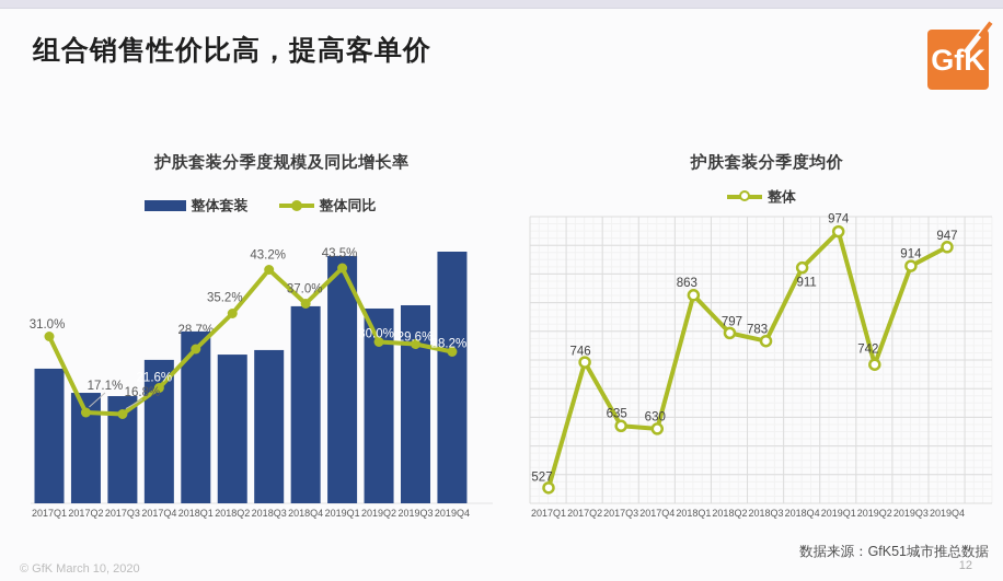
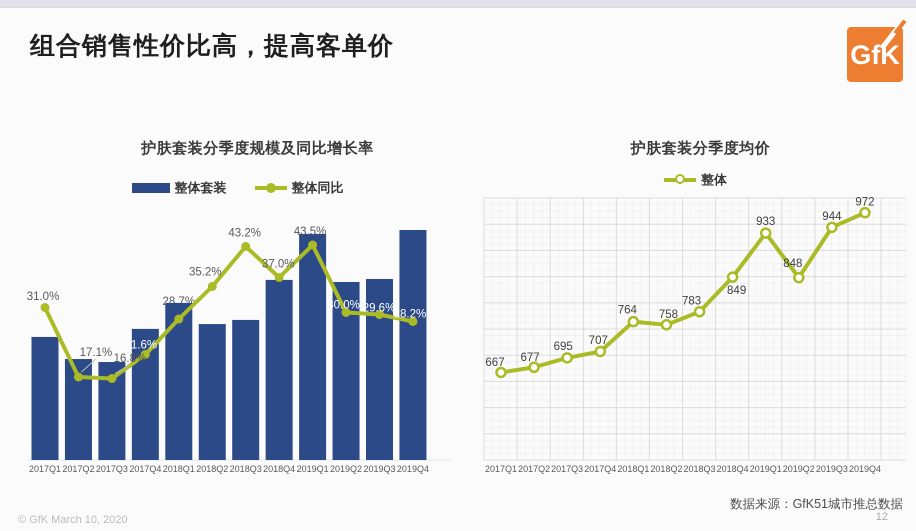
护肤套装分季度均价/2017Q1: 527 -> 667
护肤套装分季度均价/2017Q2: 746 -> 677
护肤套装分季度均价/2017Q3: 635 -> 695
护肤套装分季度均价/2017Q4: 630 -> 707
护肤套装分季度均价/2018Q1: 863 -> 764
护肤套装分季度均价/2018Q2: 797 -> 758
护肤套装分季度均价/2018Q4: 911 -> 849
护肤套装分季度均价/2019Q1: 974 -> 933
护肤套装分季度均价/2019Q2: 742 -> 848
护肤套装分季度均价/2019Q3: 914 -> 944
护肤套装分季度均价/2019Q4: 947 -> 972
